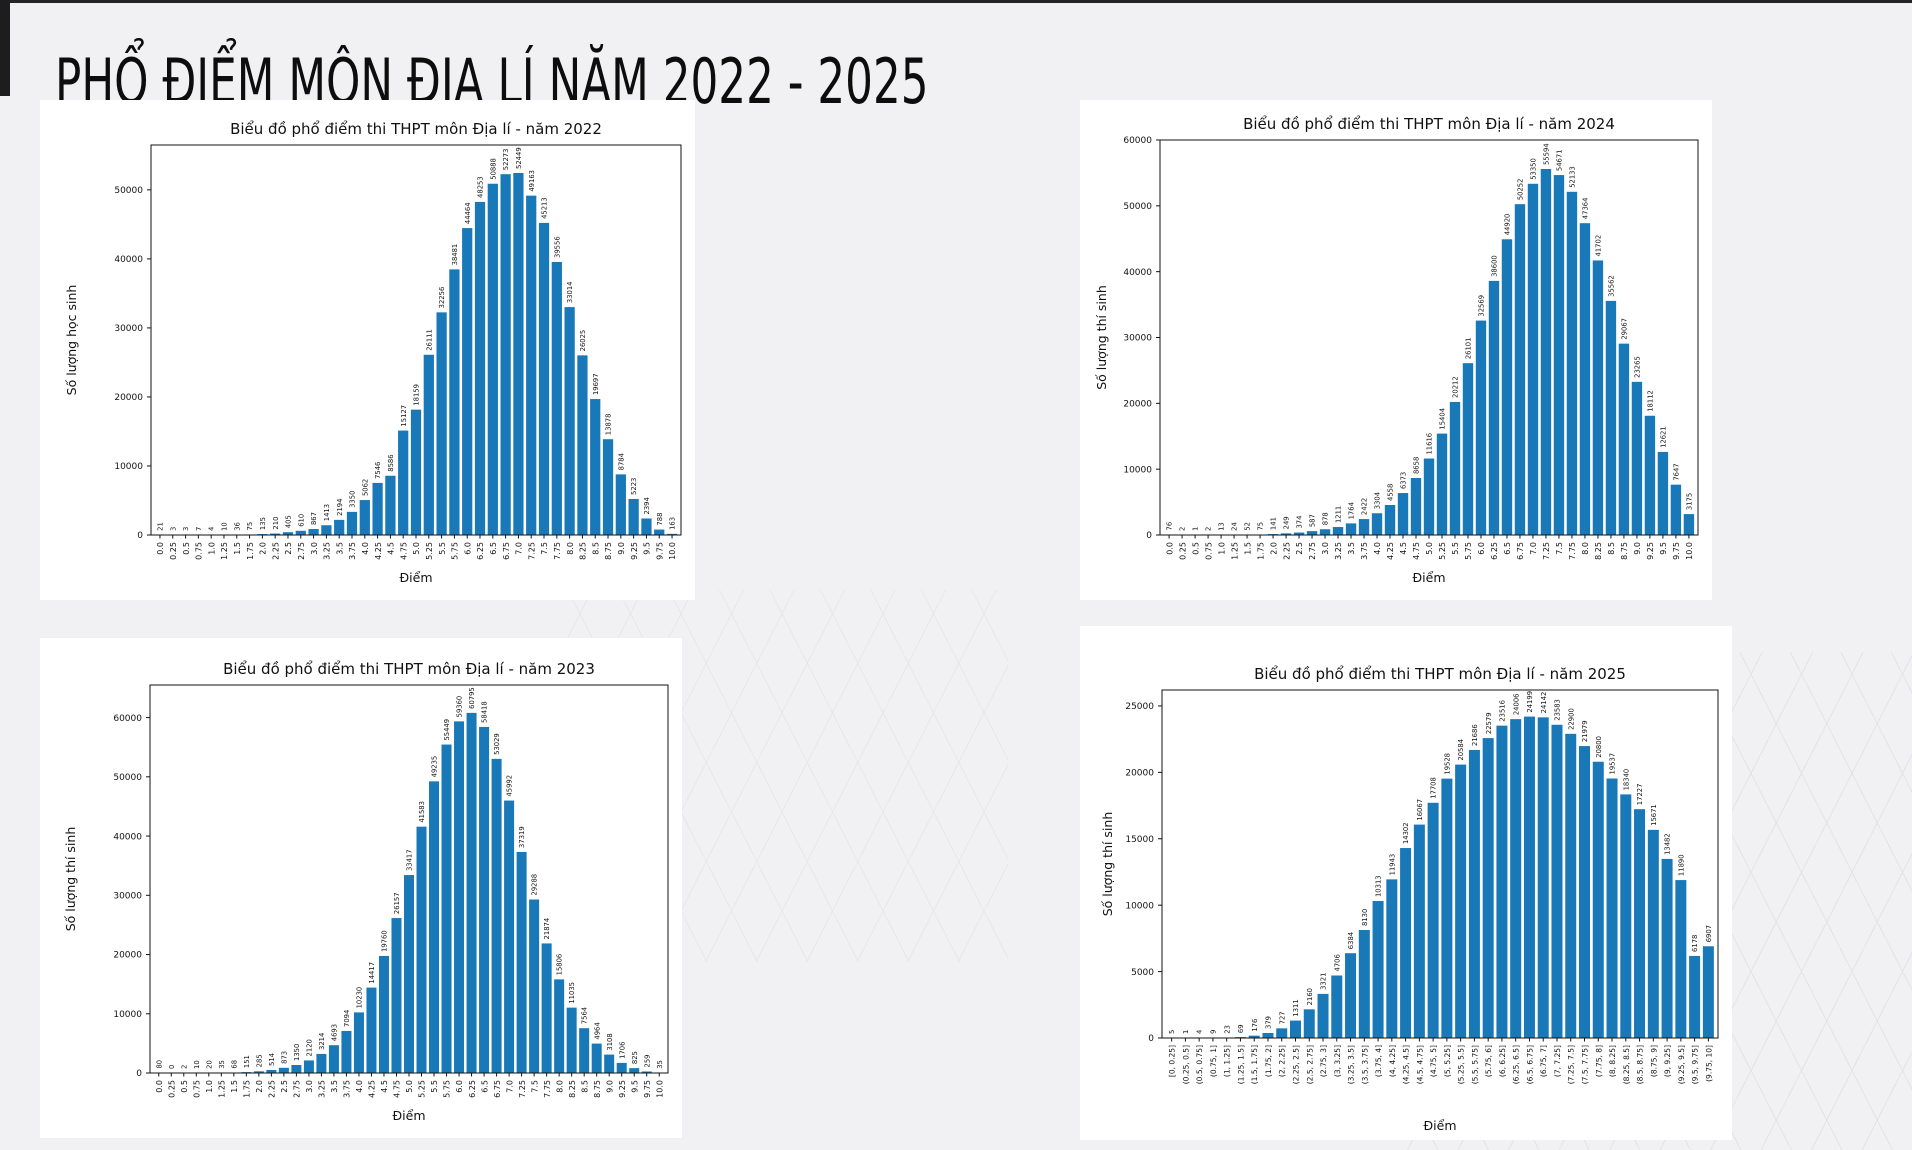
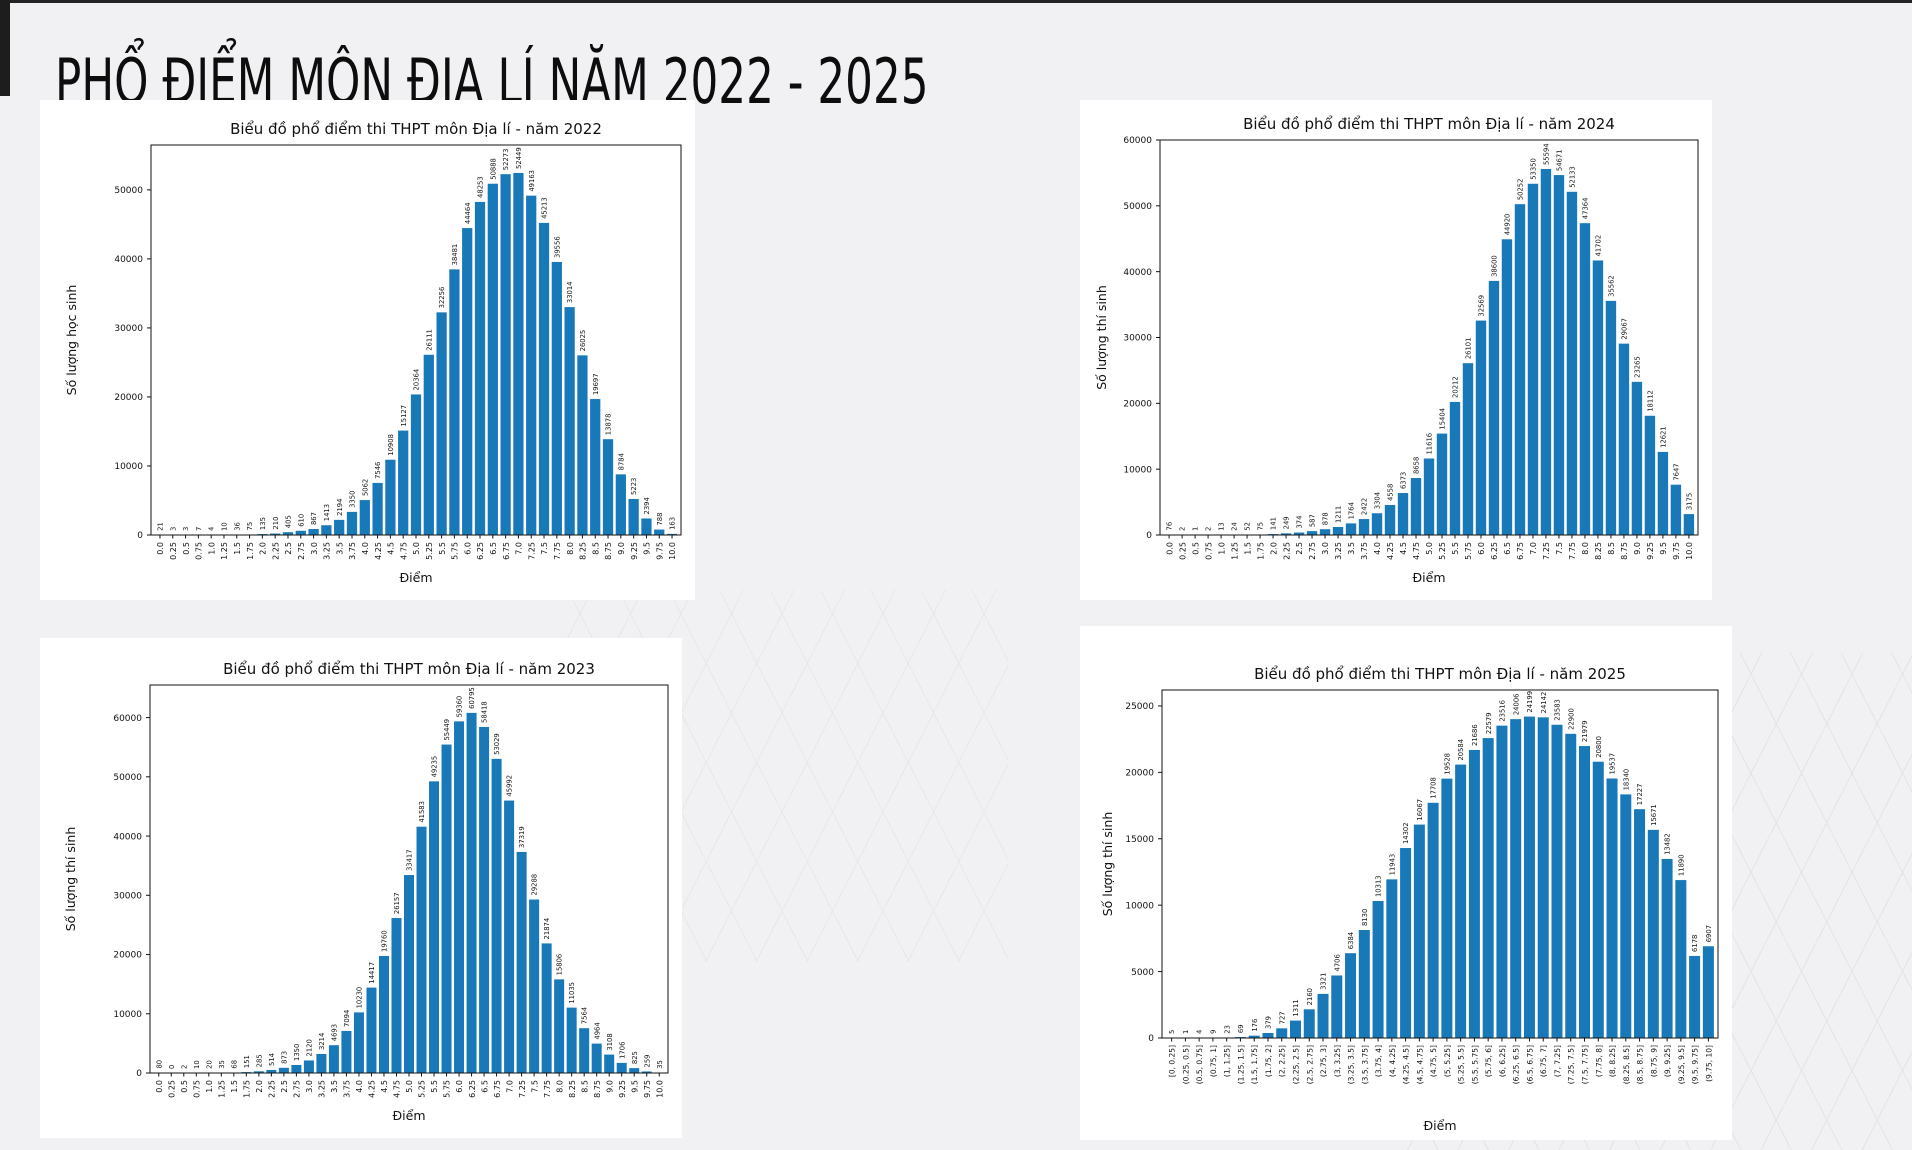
Biểu đồ phổ điểm thi THPT môn Địa lí - năm 2022/4.5: 8586 -> 10908
Biểu đồ phổ điểm thi THPT môn Địa lí - năm 2022/5.0: 18159 -> 20364
